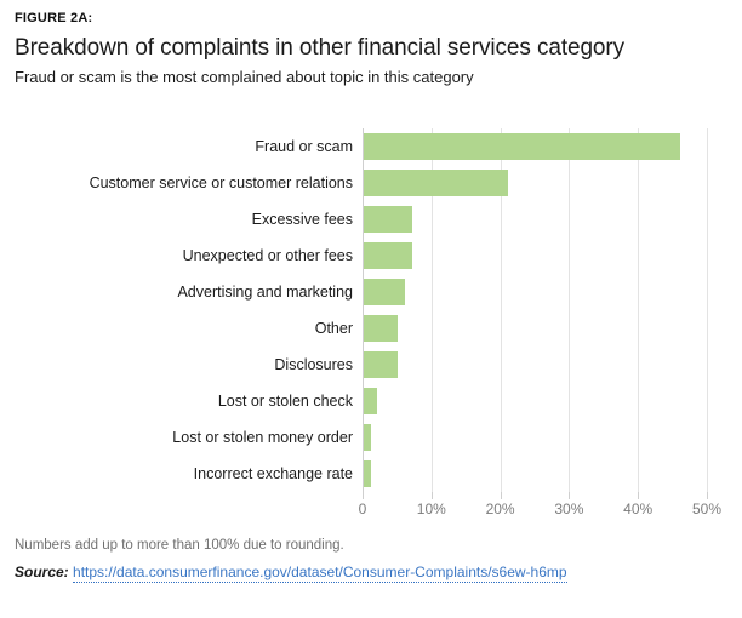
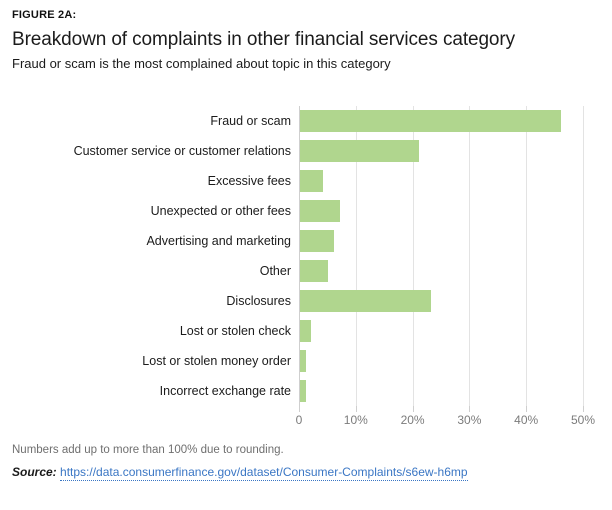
Excessive fees: 7% -> 4%
Disclosures: 5% -> 23%
